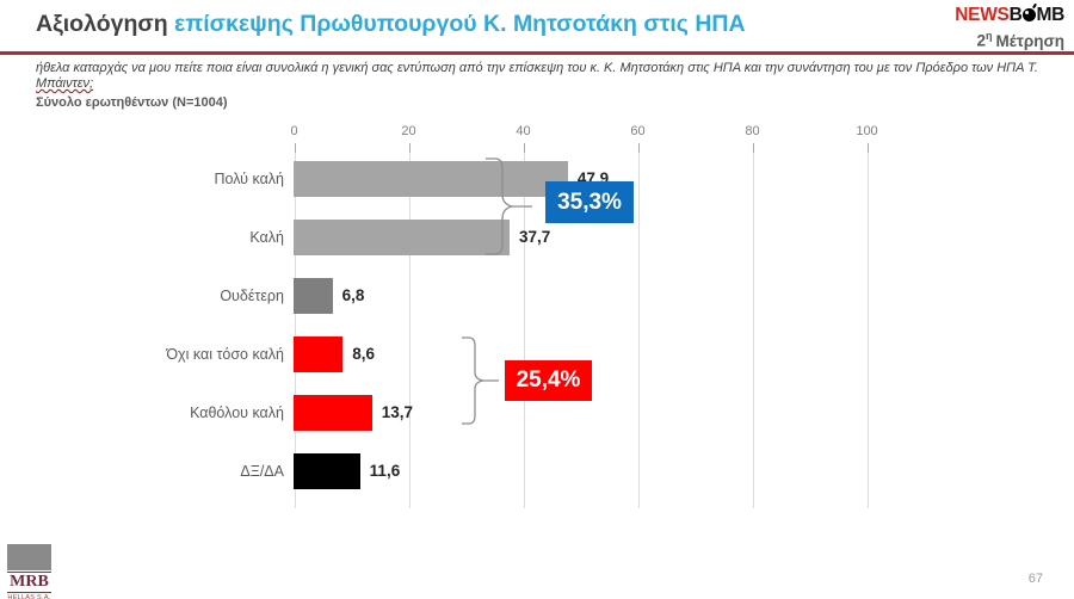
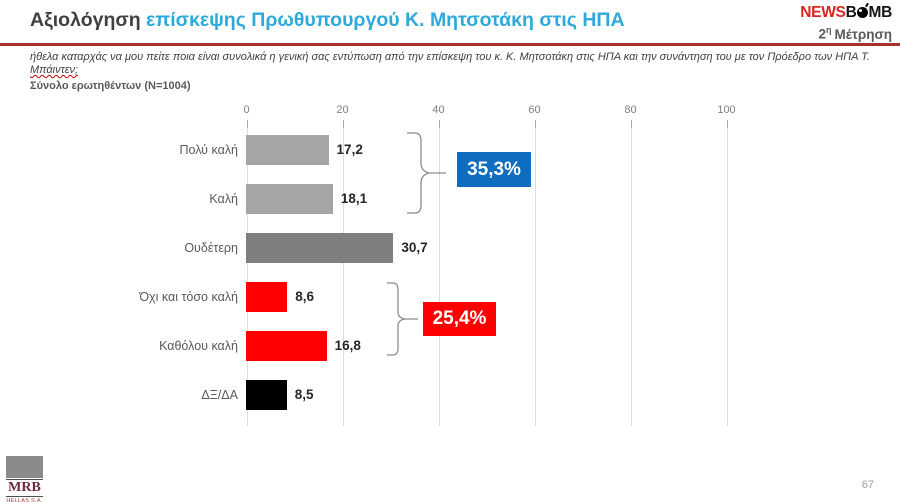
Πολύ καλή: 47,9 -> 17,2
Καλή: 37,7 -> 18,1
Ουδέτερη: 6,8 -> 30,7
Καθόλου καλή: 13,7 -> 16,8
ΔΞ/ΔΑ: 11,6 -> 8,5
